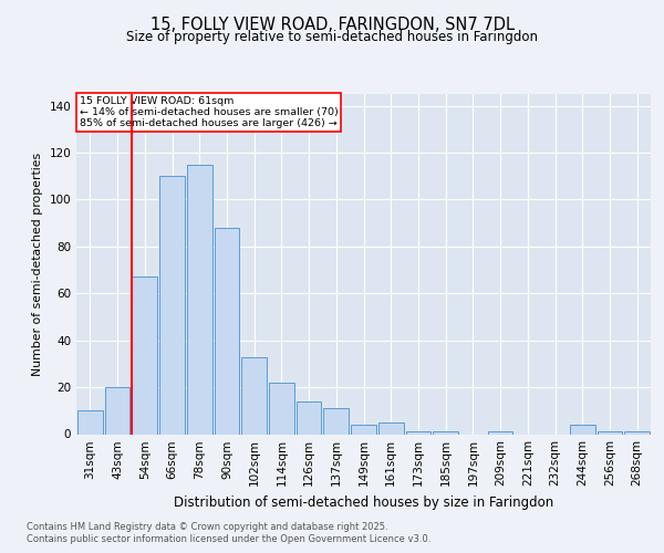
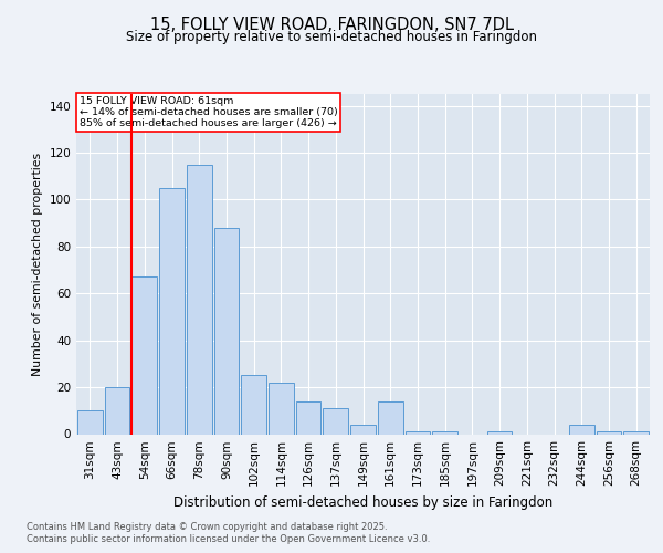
66sqm: 110 -> 105
102sqm: 33 -> 25
161sqm: 5 -> 14
